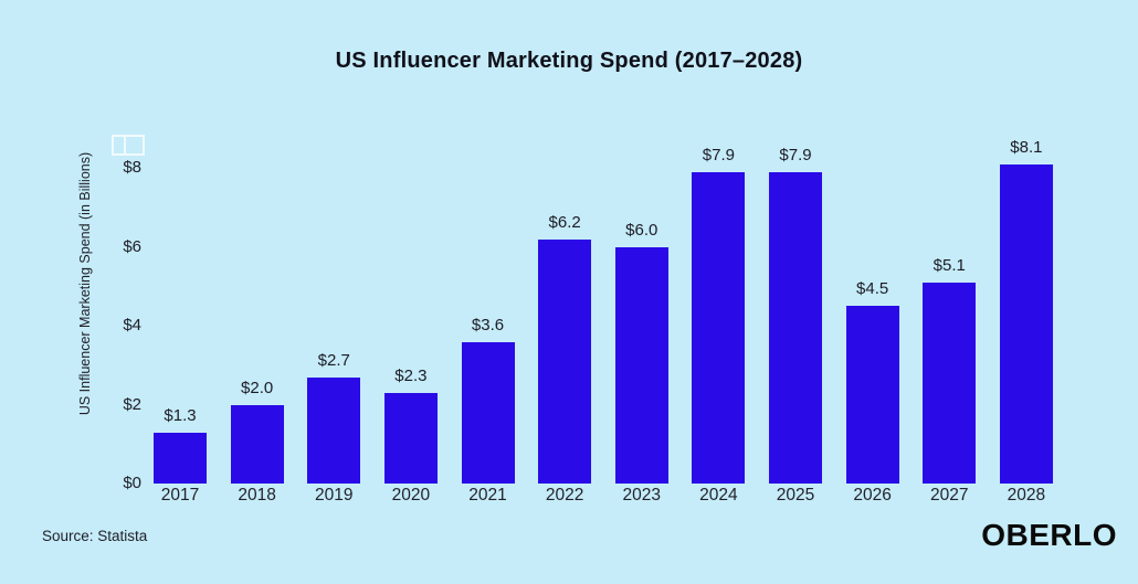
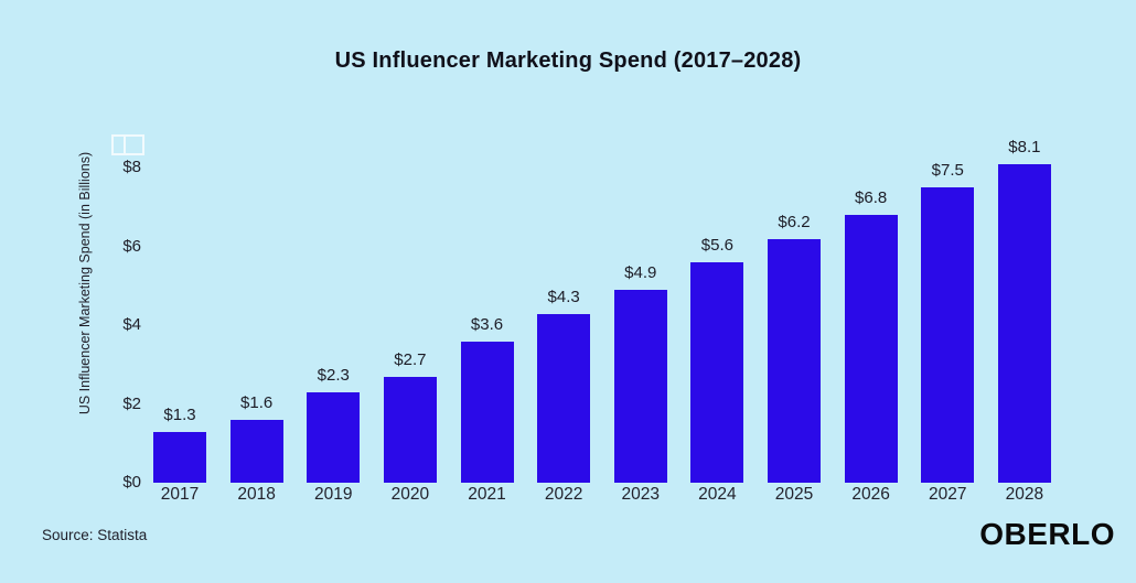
2018: $2.0 -> $1.6
2019: $2.7 -> $2.3
2020: $2.3 -> $2.7
2022: $6.2 -> $4.3
2023: $6.0 -> $4.9
2024: $7.9 -> $5.6
2025: $7.9 -> $6.2
2026: $4.5 -> $6.8
2027: $5.1 -> $7.5
